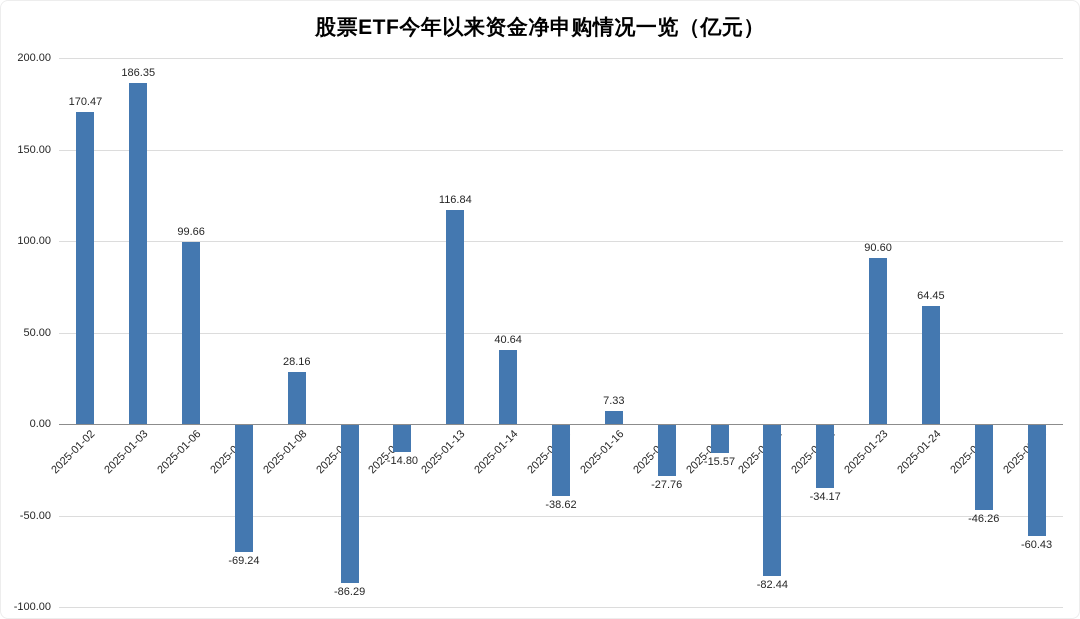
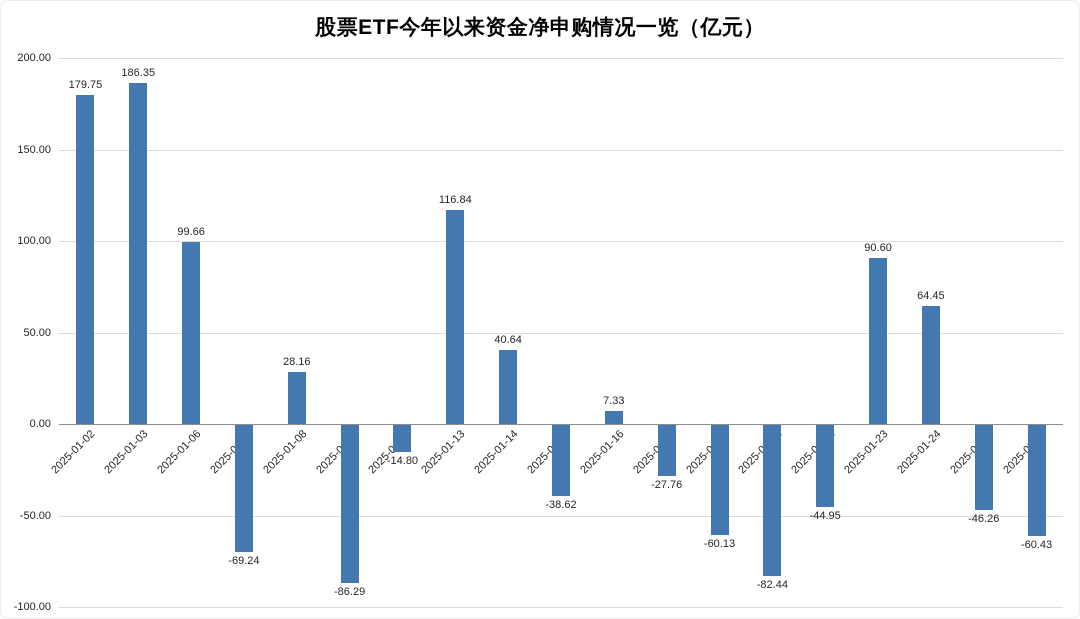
2025-01-02: 170.47 -> 179.75
2025-01-20: -15.57 -> -60.13
2025-01-22: -34.17 -> -44.95
